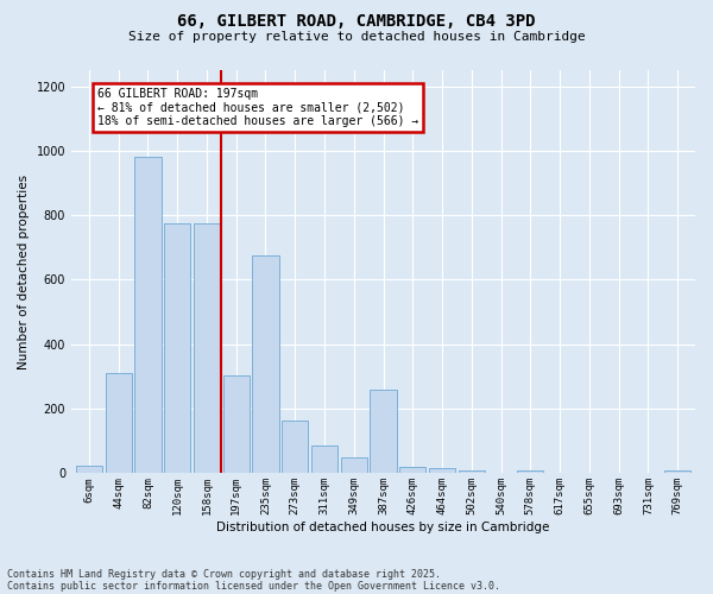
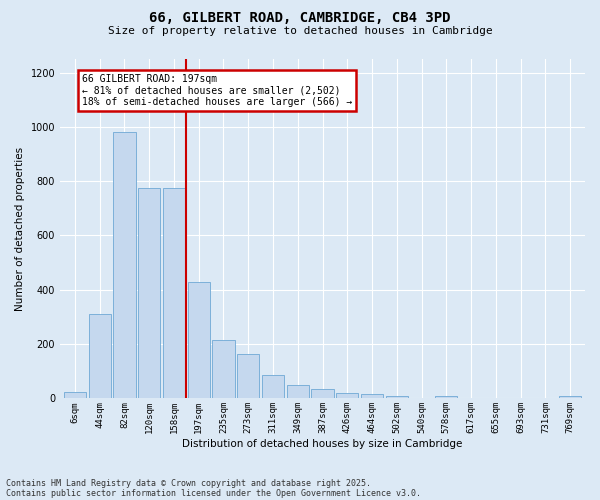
197sqm: 305 -> 430
235sqm: 675 -> 215
387sqm: 260 -> 33
